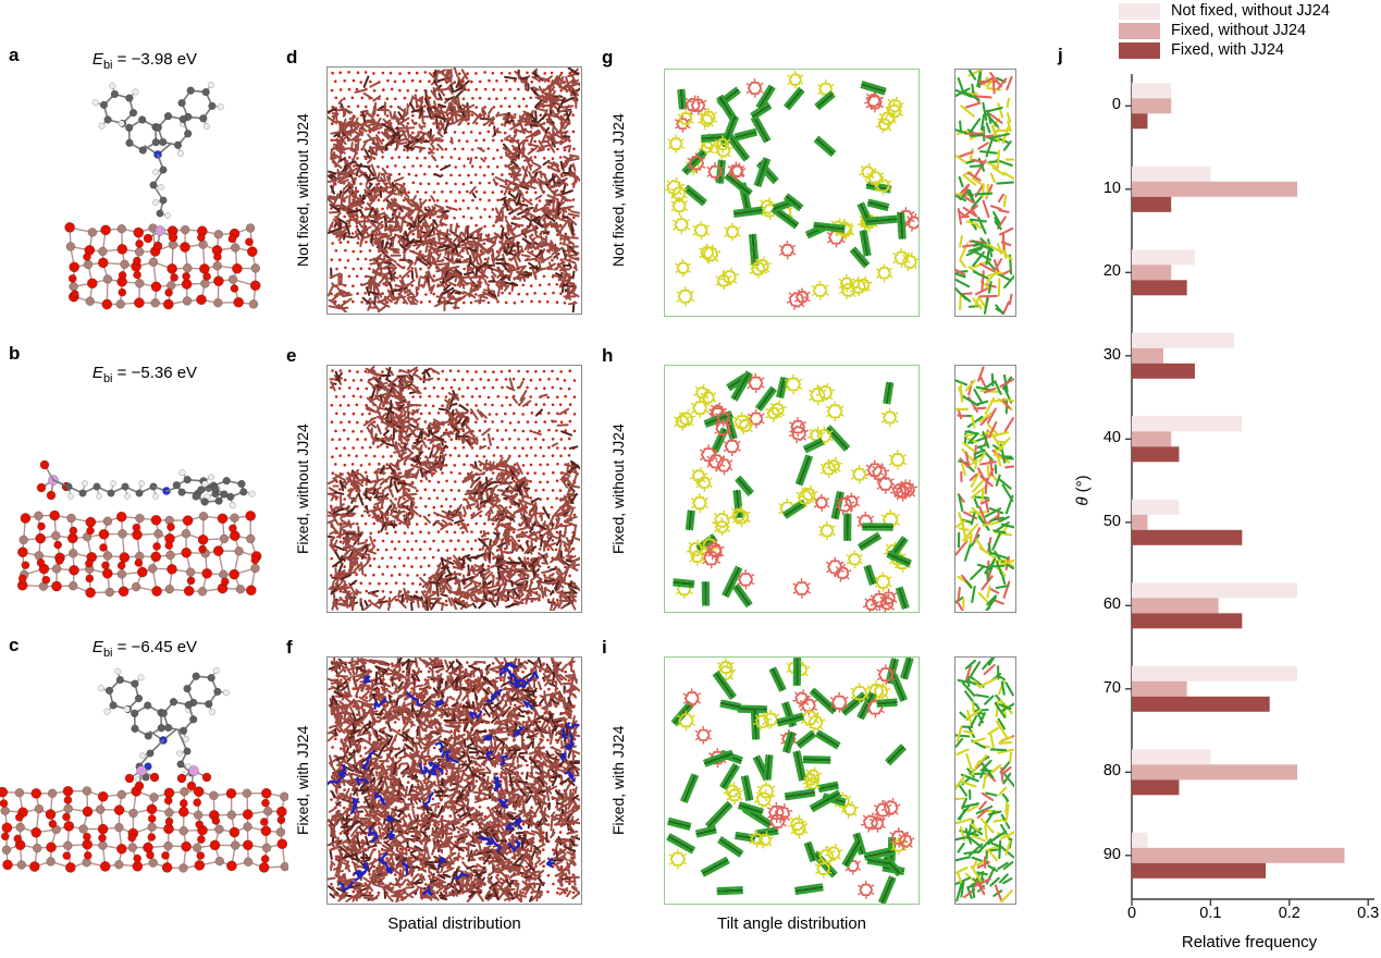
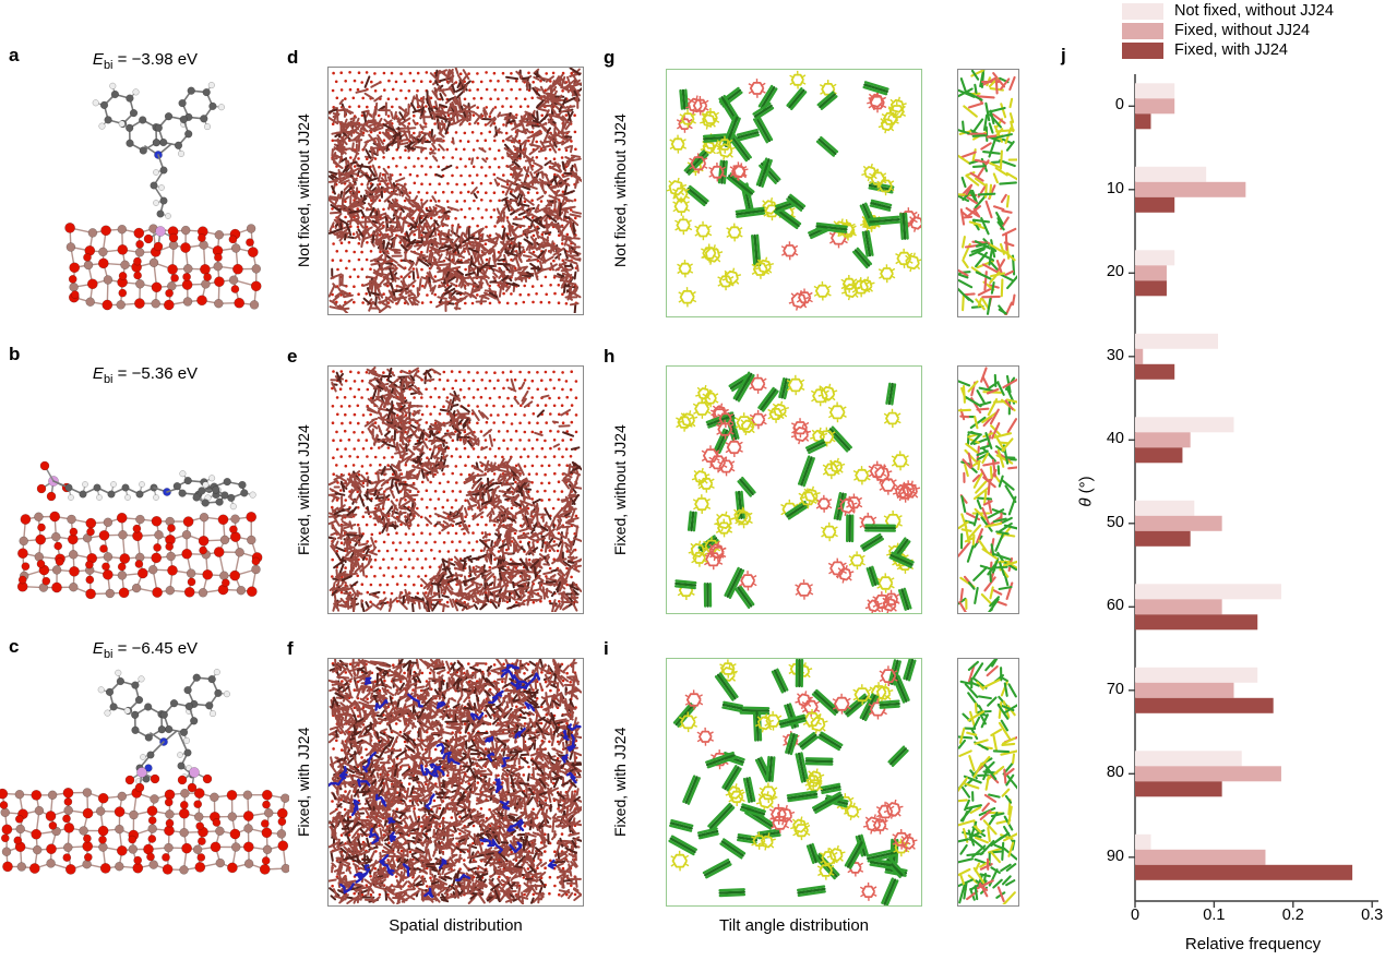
Not fixed, without JJ24/10: 0.10 -> 0.09
Fixed, without JJ24/10: 0.21 -> 0.14
Not fixed, without JJ24/20: 0.08 -> 0.05
Fixed, without JJ24/20: 0.05 -> 0.04
Fixed, with JJ24/20: 0.07 -> 0.04
Not fixed, without JJ24/30: 0.13 -> 0.10
Fixed, without JJ24/30: 0.04 -> 0.01
Fixed, with JJ24/30: 0.08 -> 0.05
Not fixed, without JJ24/40: 0.14 -> 0.12
Fixed, without JJ24/40: 0.05 -> 0.07
Not fixed, without JJ24/50: 0.06 -> 0.07
Fixed, without JJ24/50: 0.02 -> 0.11
Fixed, with JJ24/50: 0.14 -> 0.07
Not fixed, without JJ24/60: 0.21 -> 0.18
Fixed, with JJ24/60: 0.14 -> 0.15
Not fixed, without JJ24/70: 0.21 -> 0.15
Fixed, without JJ24/70: 0.07 -> 0.12
Not fixed, without JJ24/80: 0.10 -> 0.14
Fixed, without JJ24/80: 0.21 -> 0.18
Fixed, with JJ24/80: 0.06 -> 0.11
Fixed, without JJ24/90: 0.27 -> 0.17
Fixed, with JJ24/90: 0.17 -> 0.28
